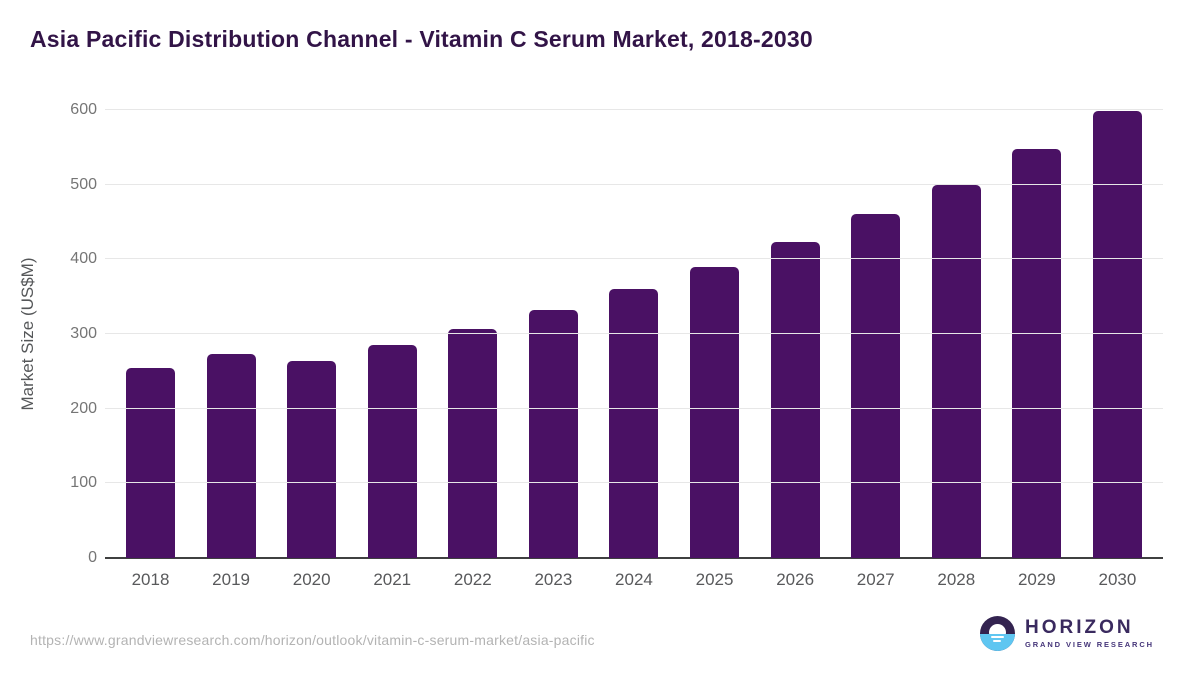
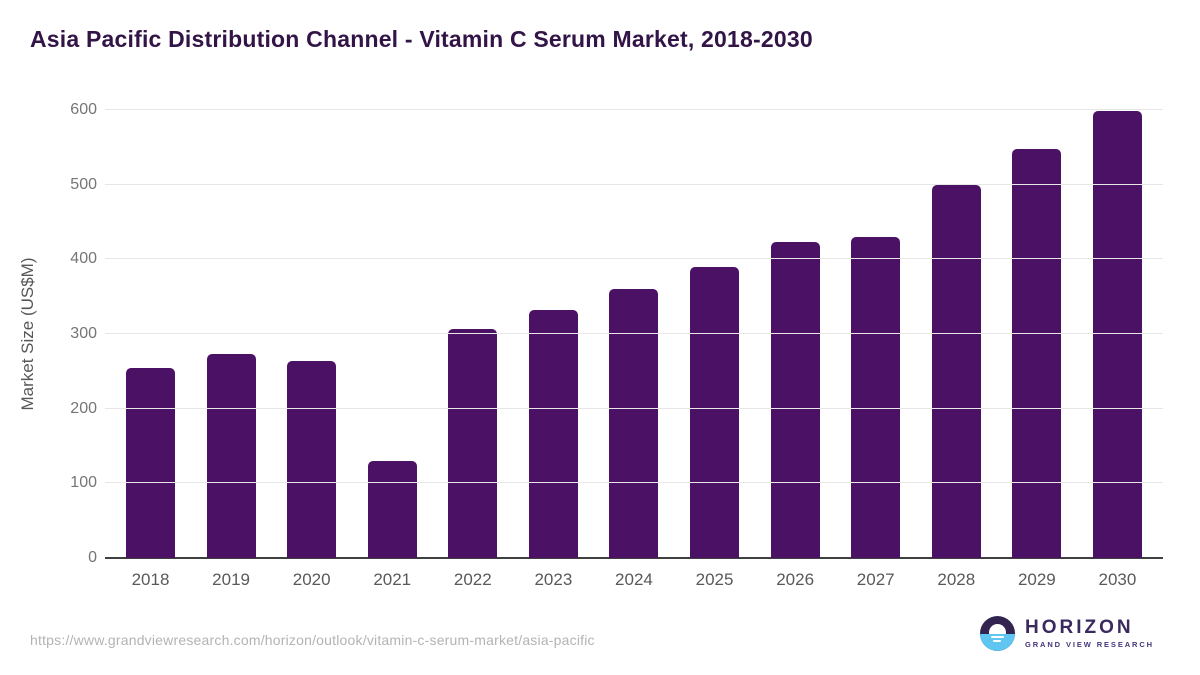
2021: 280 -> 130
2027: 460 -> 430
